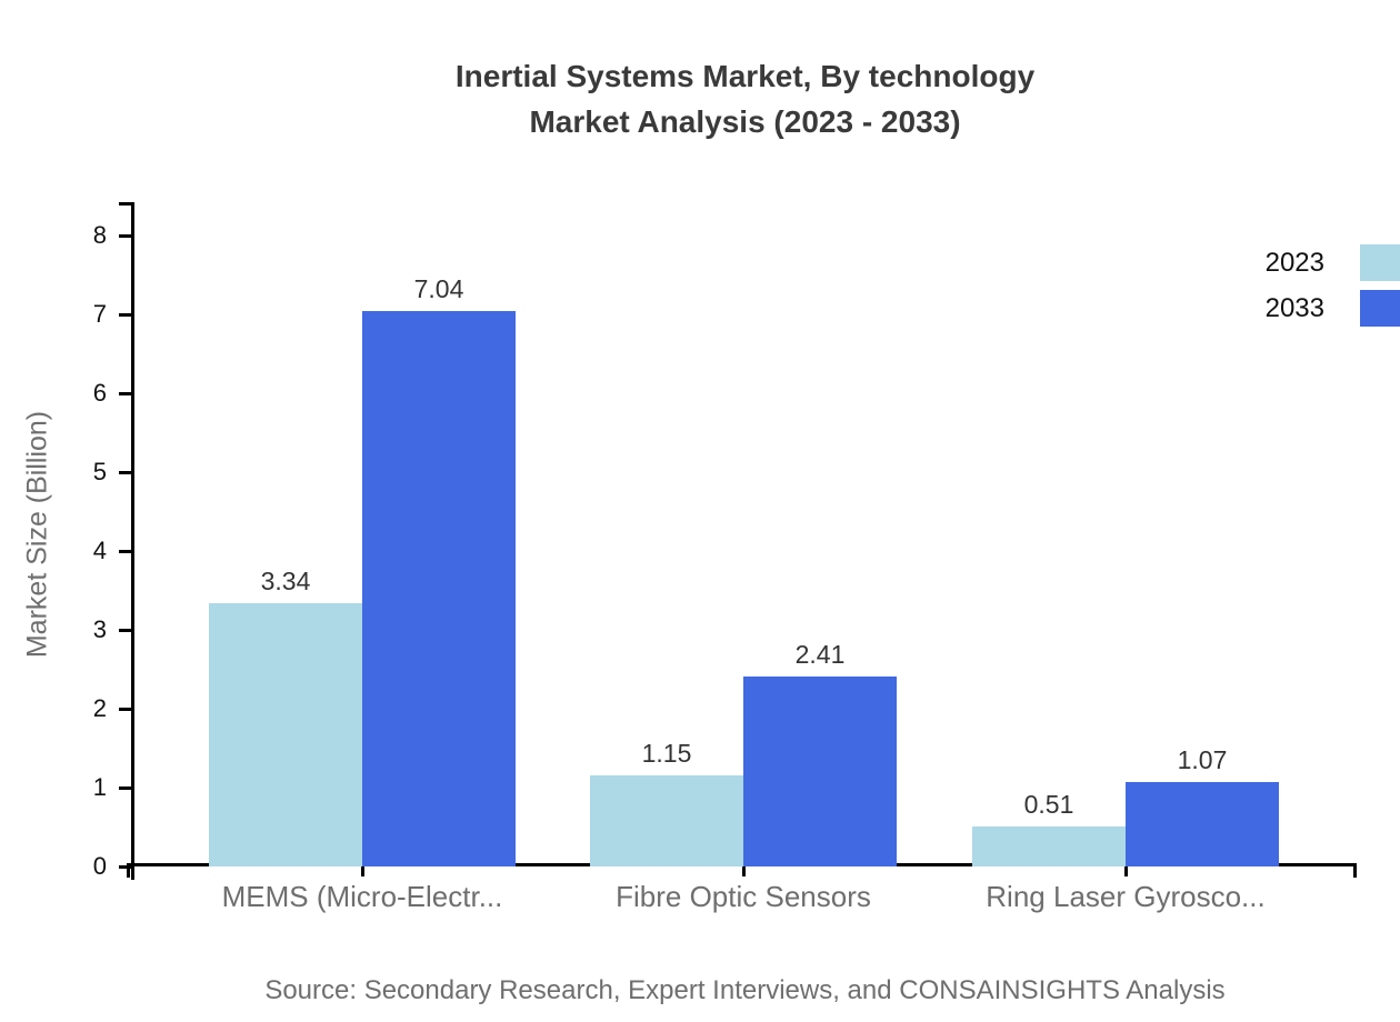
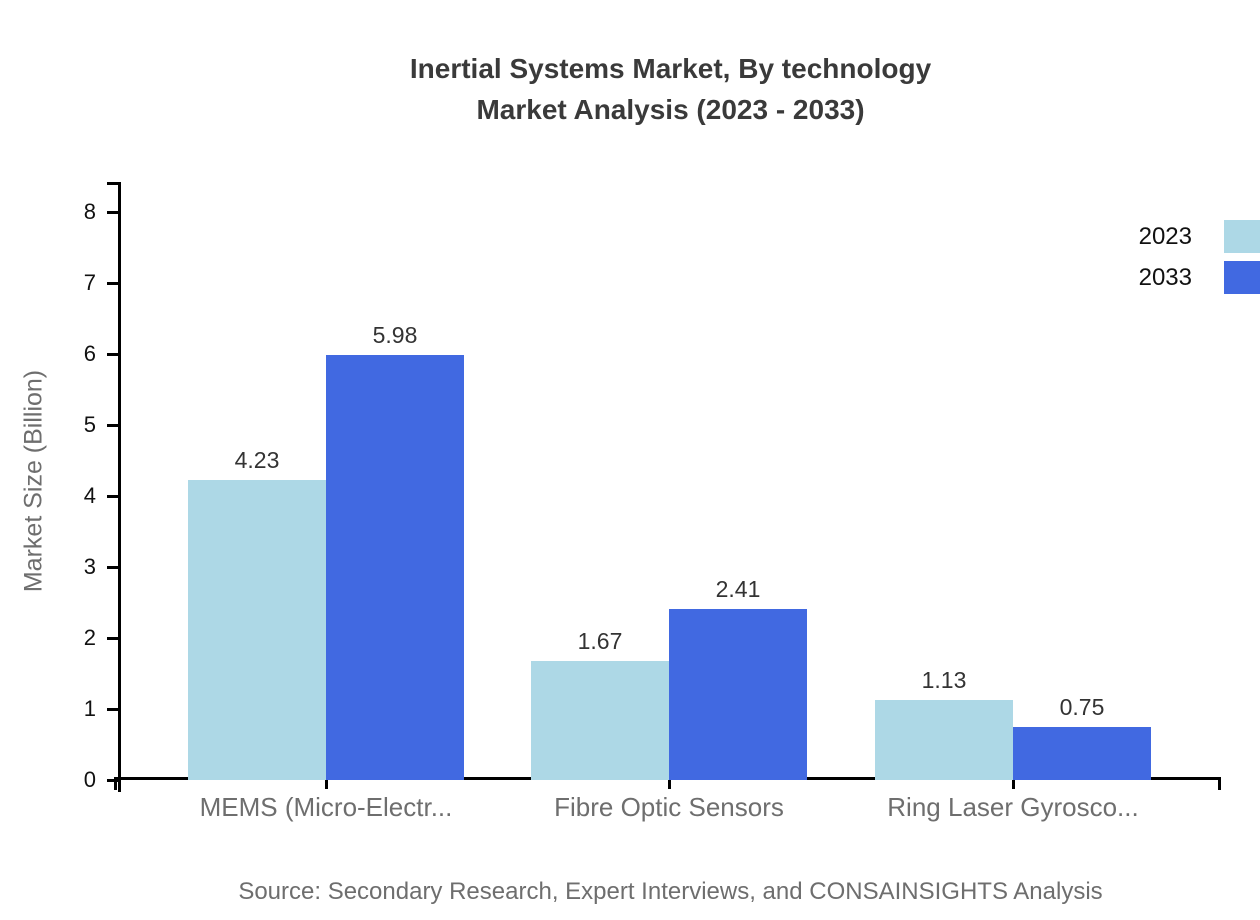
2023/MEMS (Micro-Electr...: 3.34 -> 4.23
2033/MEMS (Micro-Electr...: 7.04 -> 5.98
2023/Fibre Optic Sensors: 1.15 -> 1.67
2023/Ring Laser Gyrosco...: 0.51 -> 1.13
2033/Ring Laser Gyrosco...: 1.07 -> 0.75
